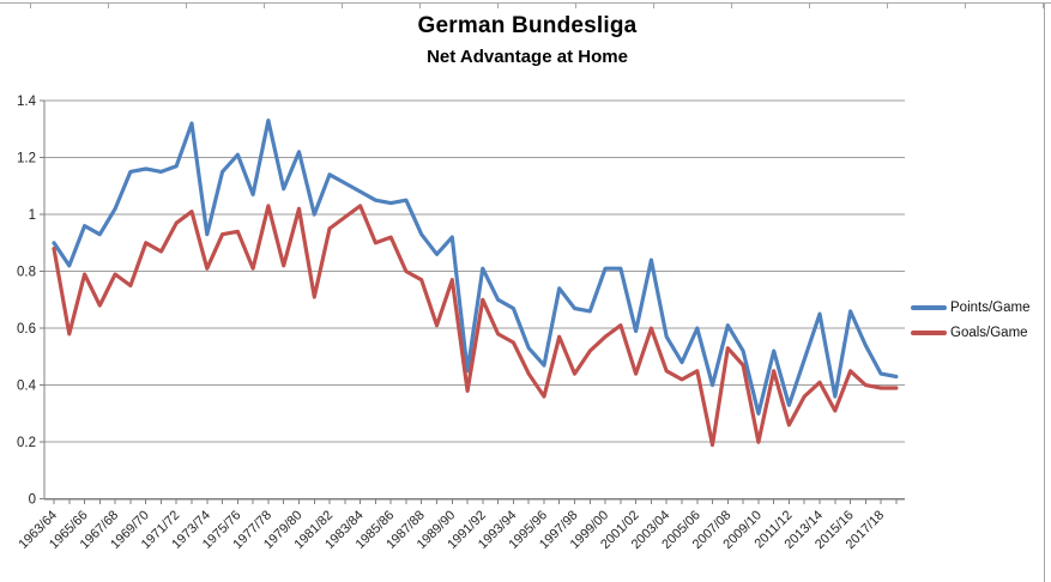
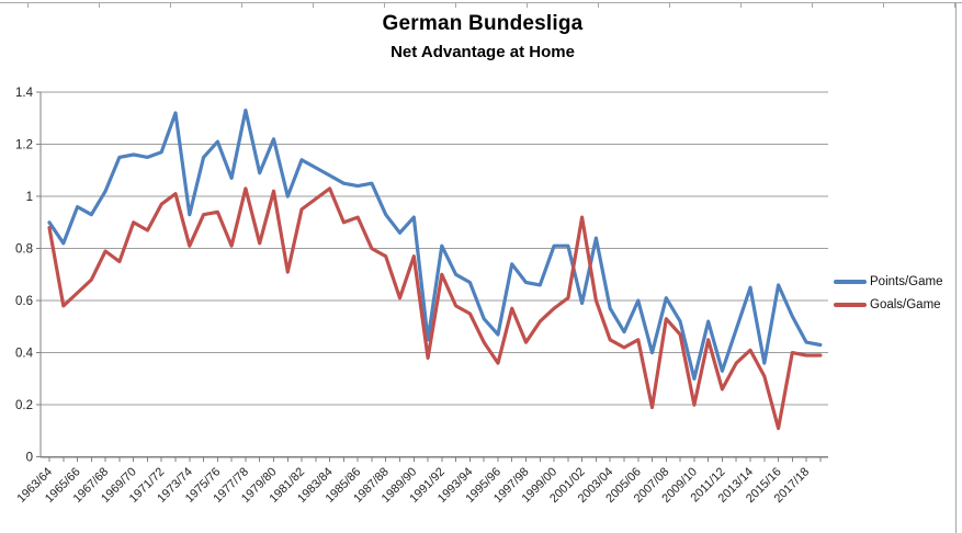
Goals/Game/1965/66: 0.79 -> 0.63
Goals/Game/2001/02: 0.44 -> 0.92
Goals/Game/2015/16: 0.45 -> 0.11
